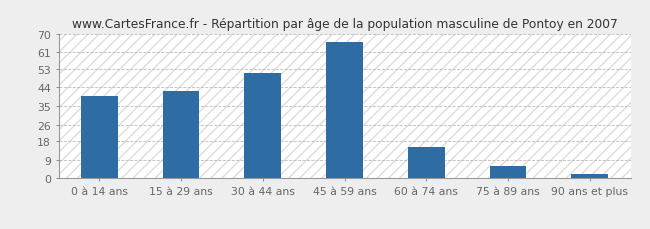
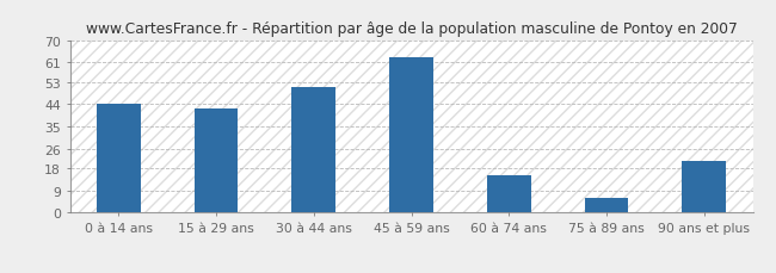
0 à 14 ans: 40 -> 44
45 à 59 ans: 66 -> 63
90 ans et plus: 2 -> 21
